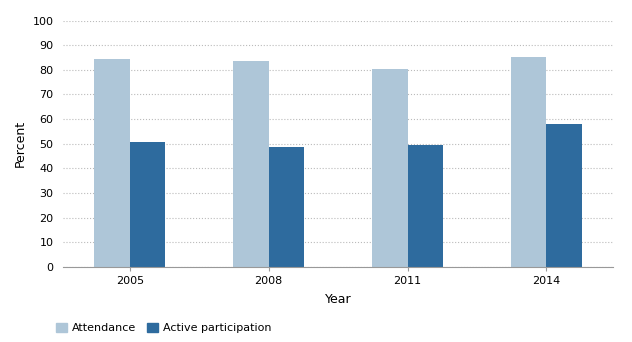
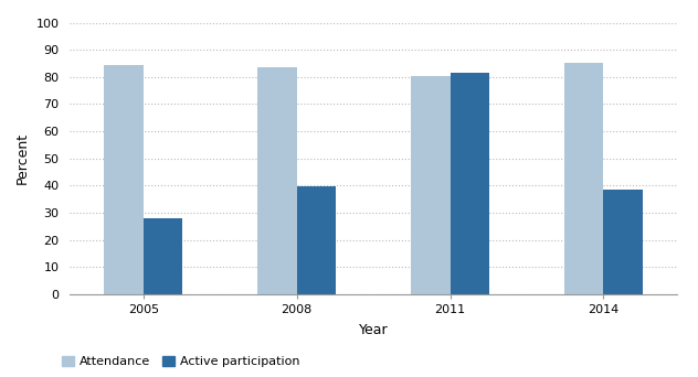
Active participation/2005: 50.5 -> 28.0
Active participation/2008: 48.5 -> 39.5
Active participation/2011: 49.5 -> 81.5
Active participation/2014: 58.0 -> 38.5
